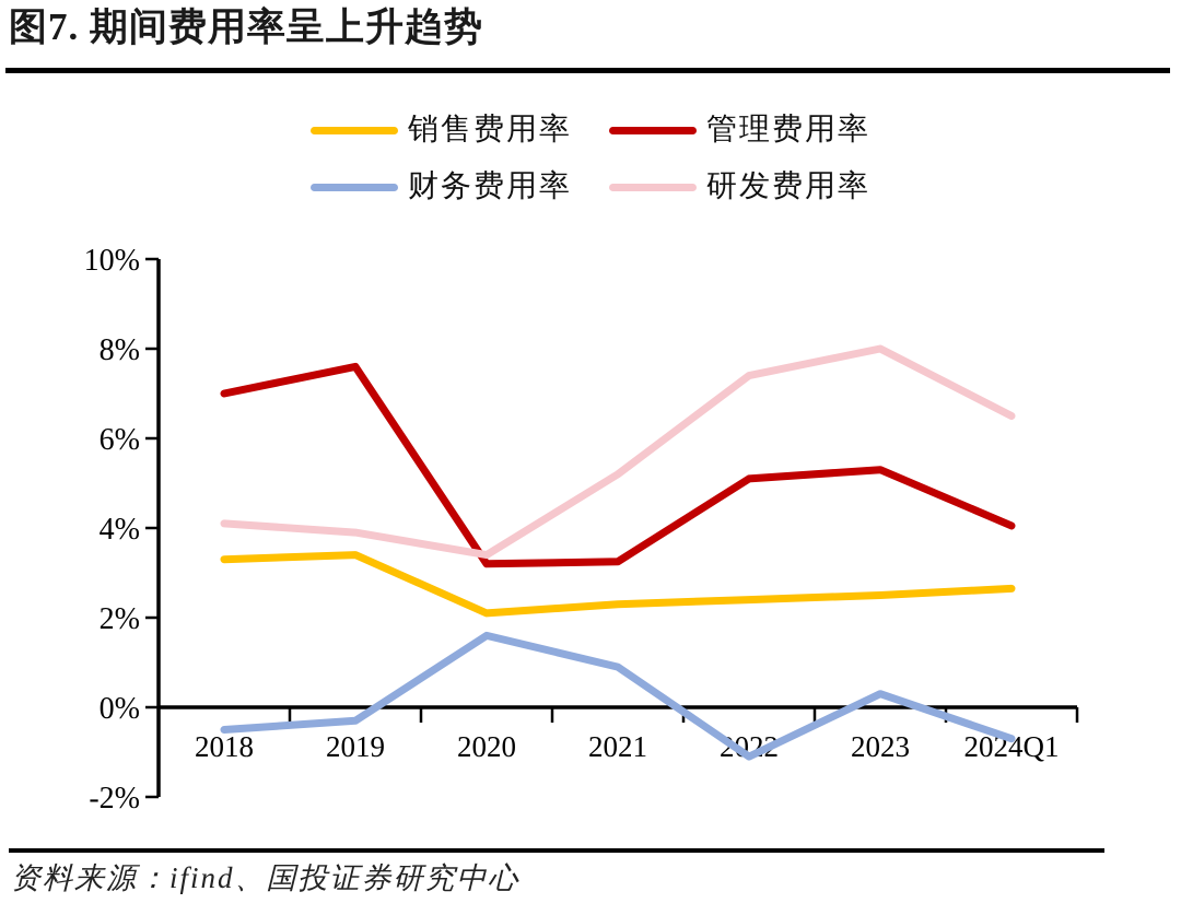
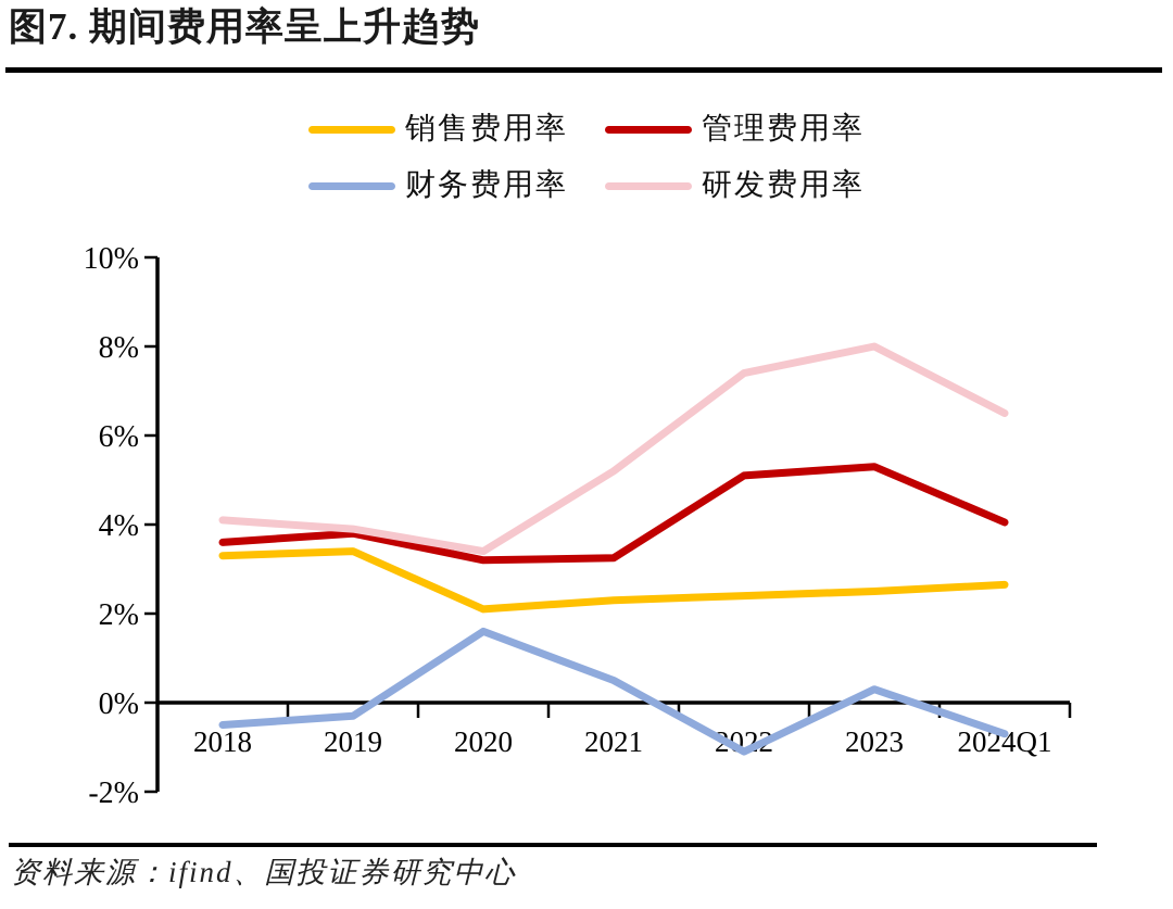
管理费用率/2018: 7.0% -> 3.6%
管理费用率/2019: 7.6% -> 3.8%
财务费用率/2021: 0.9% -> 0.5%
